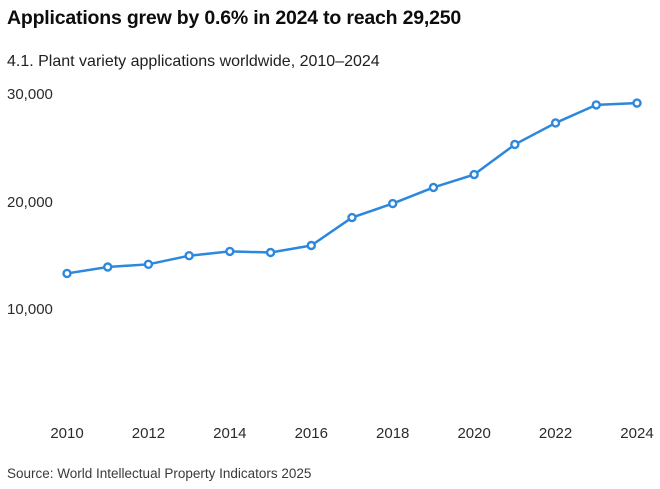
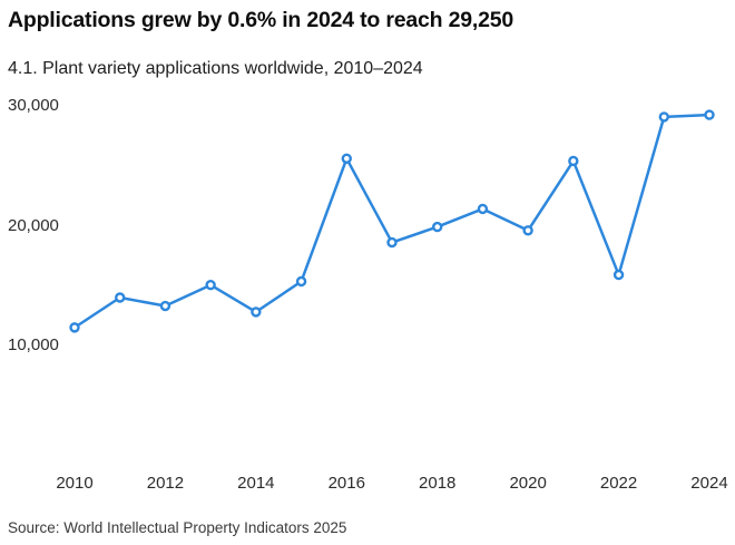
2010: 13400 -> 11500
2012: 14200 -> 13300
2014: 15400 -> 12800
2016: 16000 -> 25600
2020: 22600 -> 19600
2022: 27400 -> 15900
